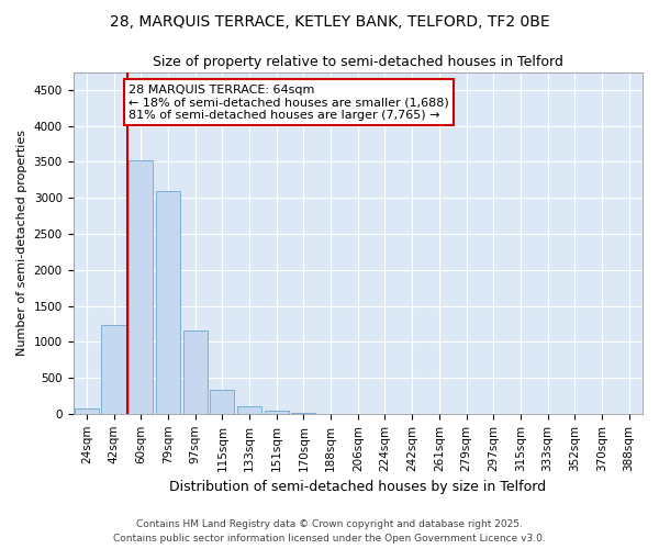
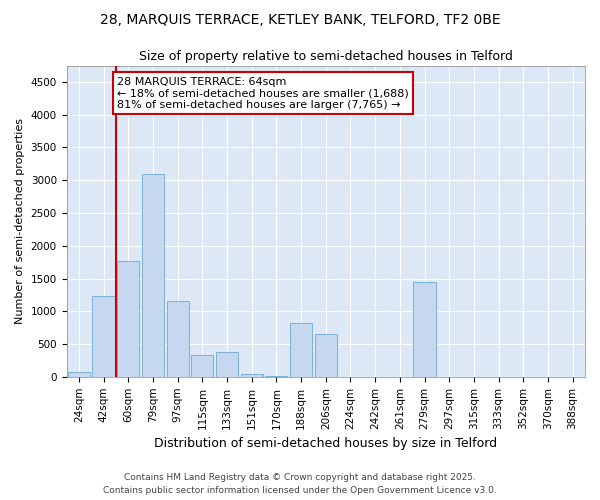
60sqm: 3520 -> 1760
133sqm: 110 -> 380
188sqm: 0 -> 820
206sqm: 0 -> 660
279sqm: 0 -> 1440
